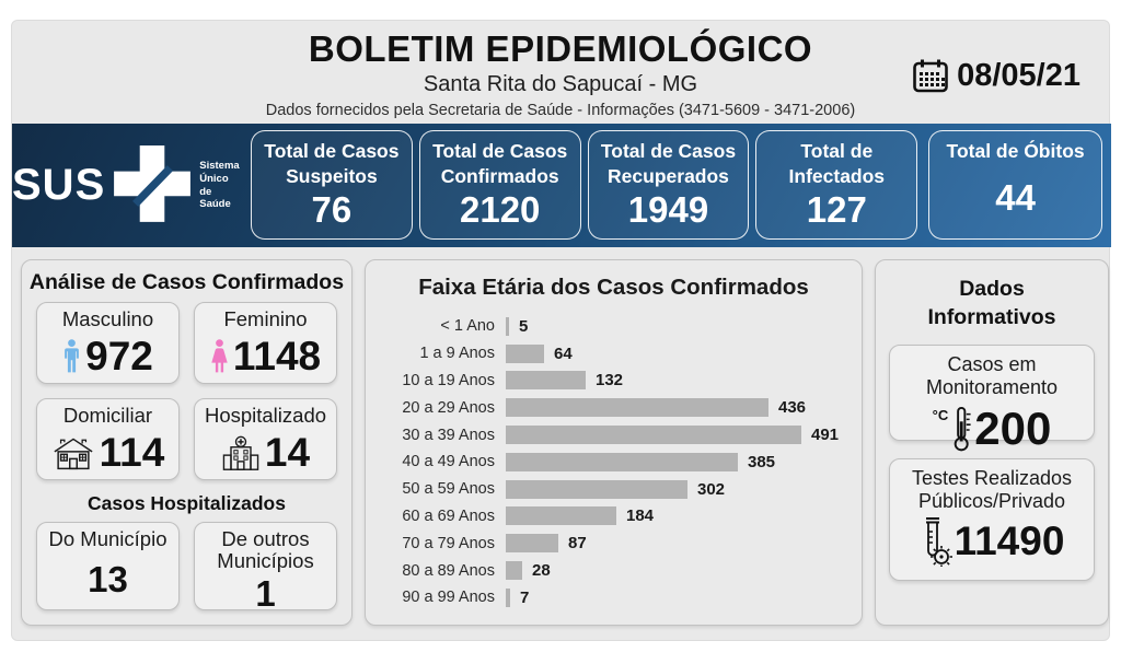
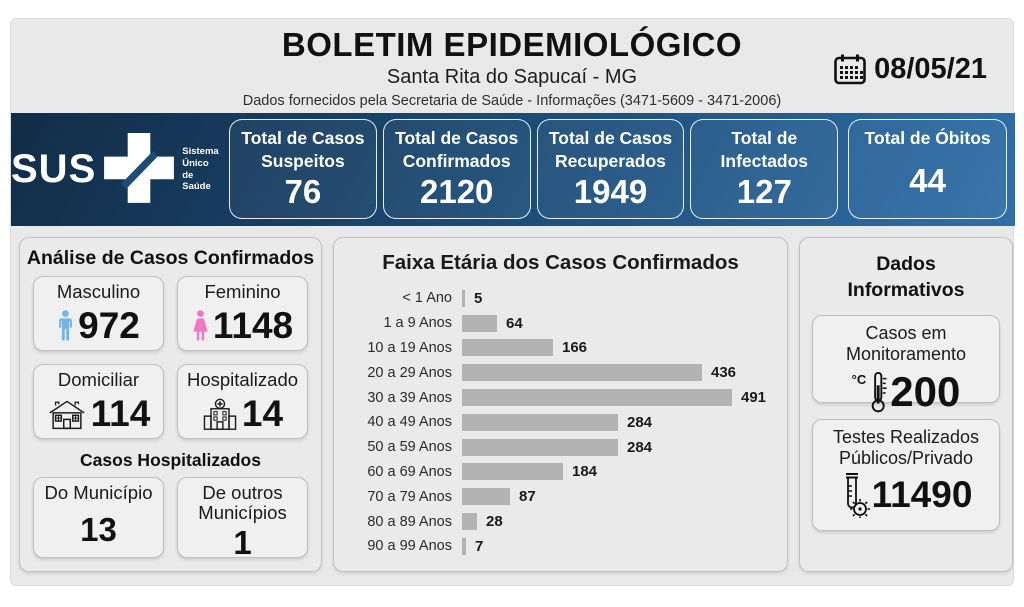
10 a 19 Anos: 132 -> 166
40 a 49 Anos: 385 -> 284
50 a 59 Anos: 302 -> 284
